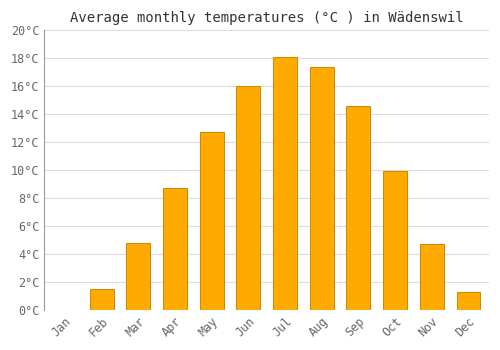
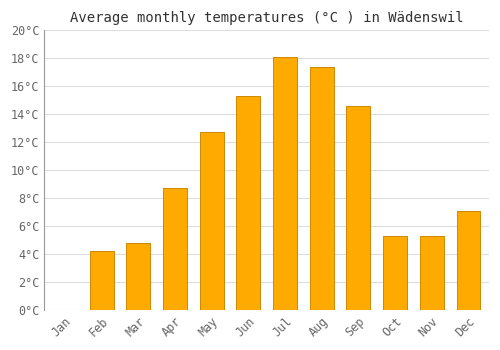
Feb: 1.5°C -> 4.2°C
Jun: 16.0°C -> 15.3°C
Oct: 9.9°C -> 5.3°C
Nov: 4.7°C -> 5.3°C
Dec: 1.3°C -> 7.1°C
